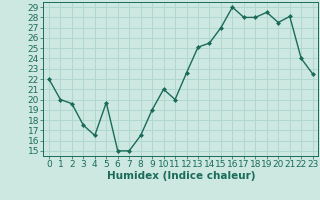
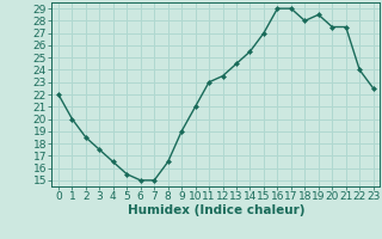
2: 19.6 -> 18.5
5: 19.7 -> 15.5
11: 20.0 -> 23.0
12: 22.6 -> 23.5
13: 25.1 -> 24.5
17: 28.0 -> 29.0
21: 28.1 -> 27.5
